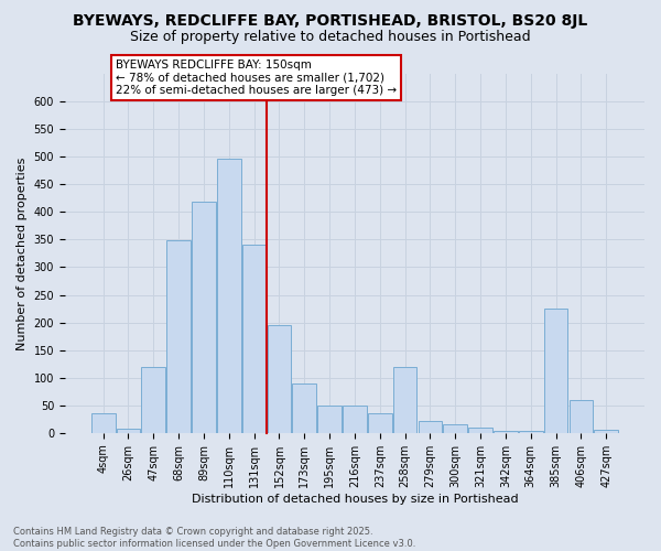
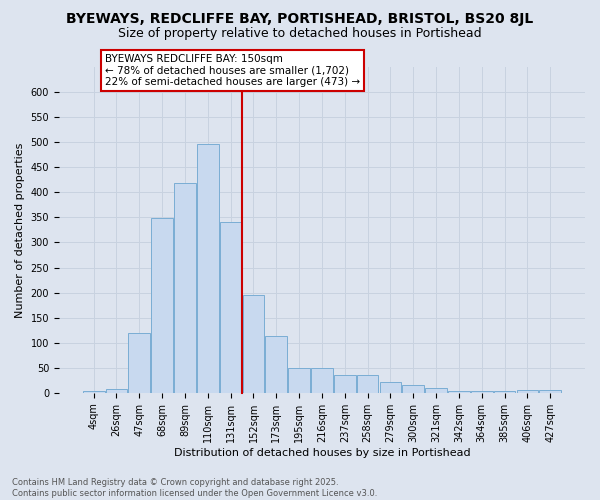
4sqm: 36 -> 4
173sqm: 90 -> 114
258sqm: 120 -> 35
385sqm: 226 -> 3
406sqm: 60 -> 5
